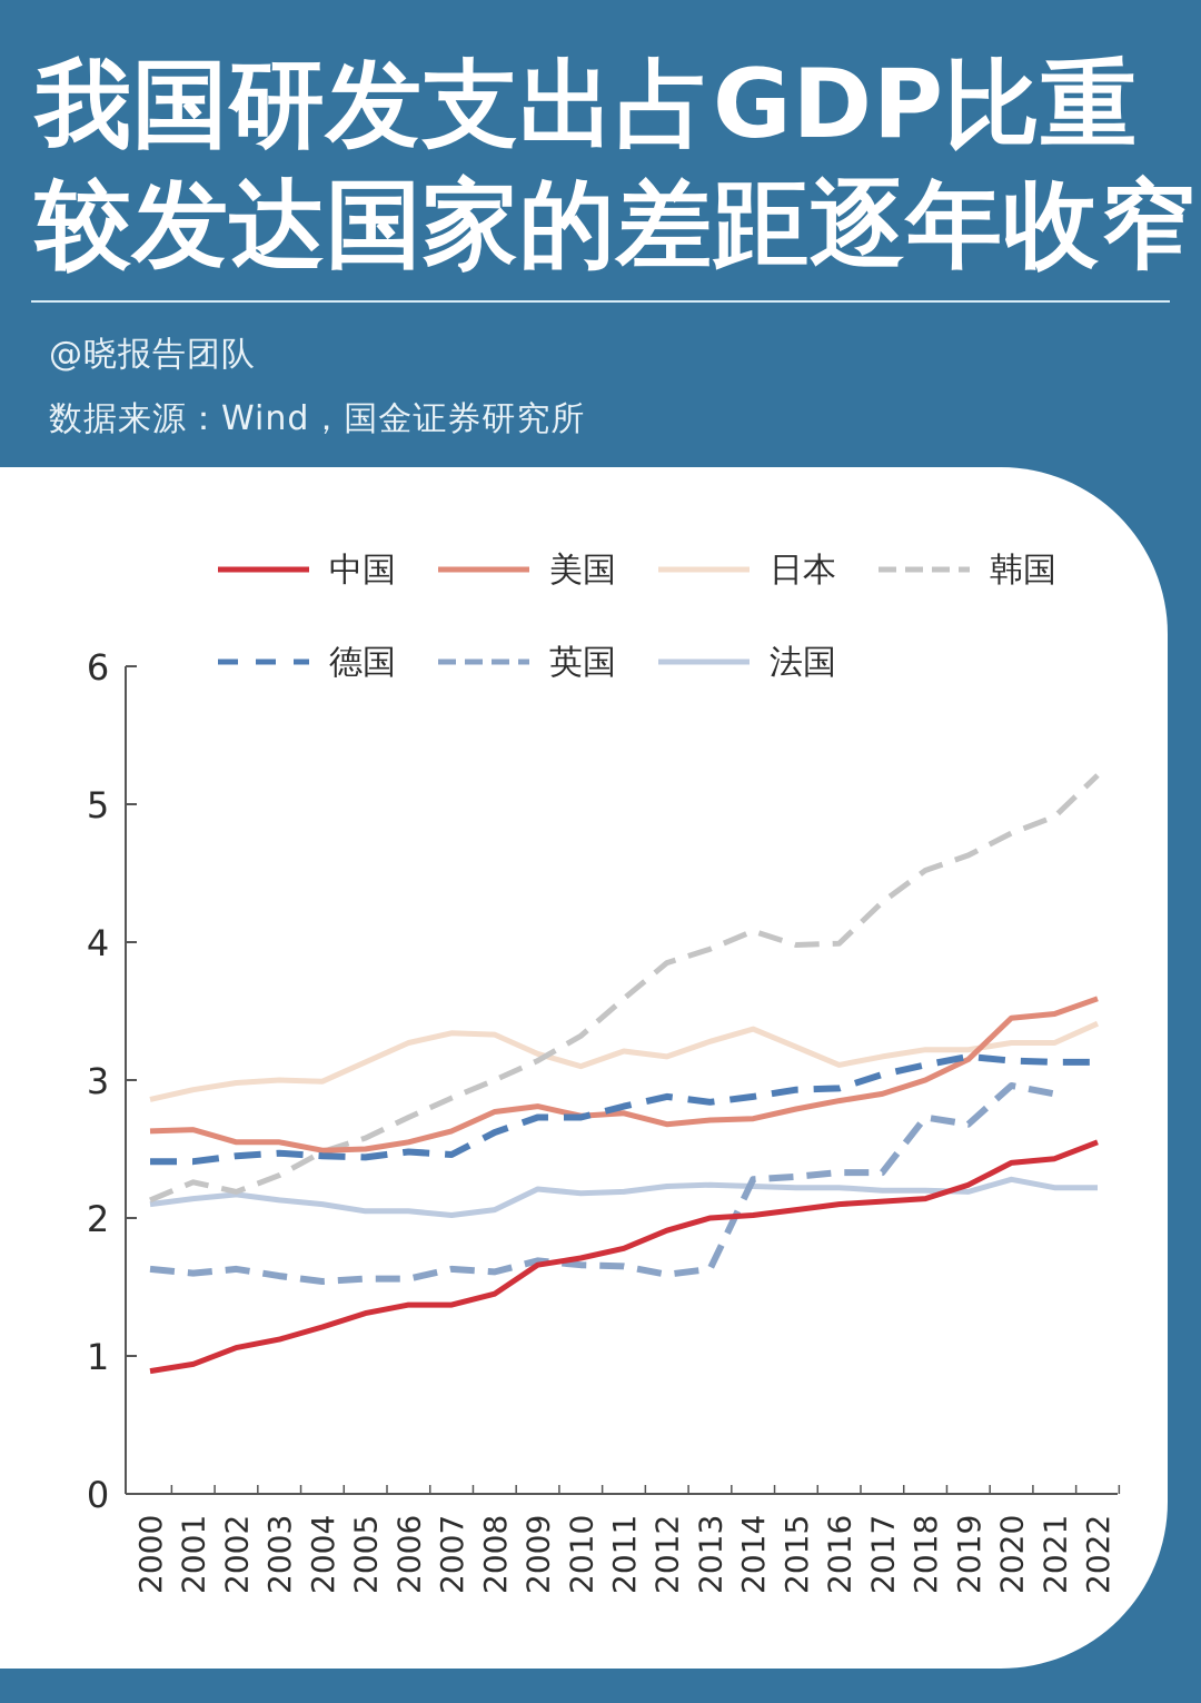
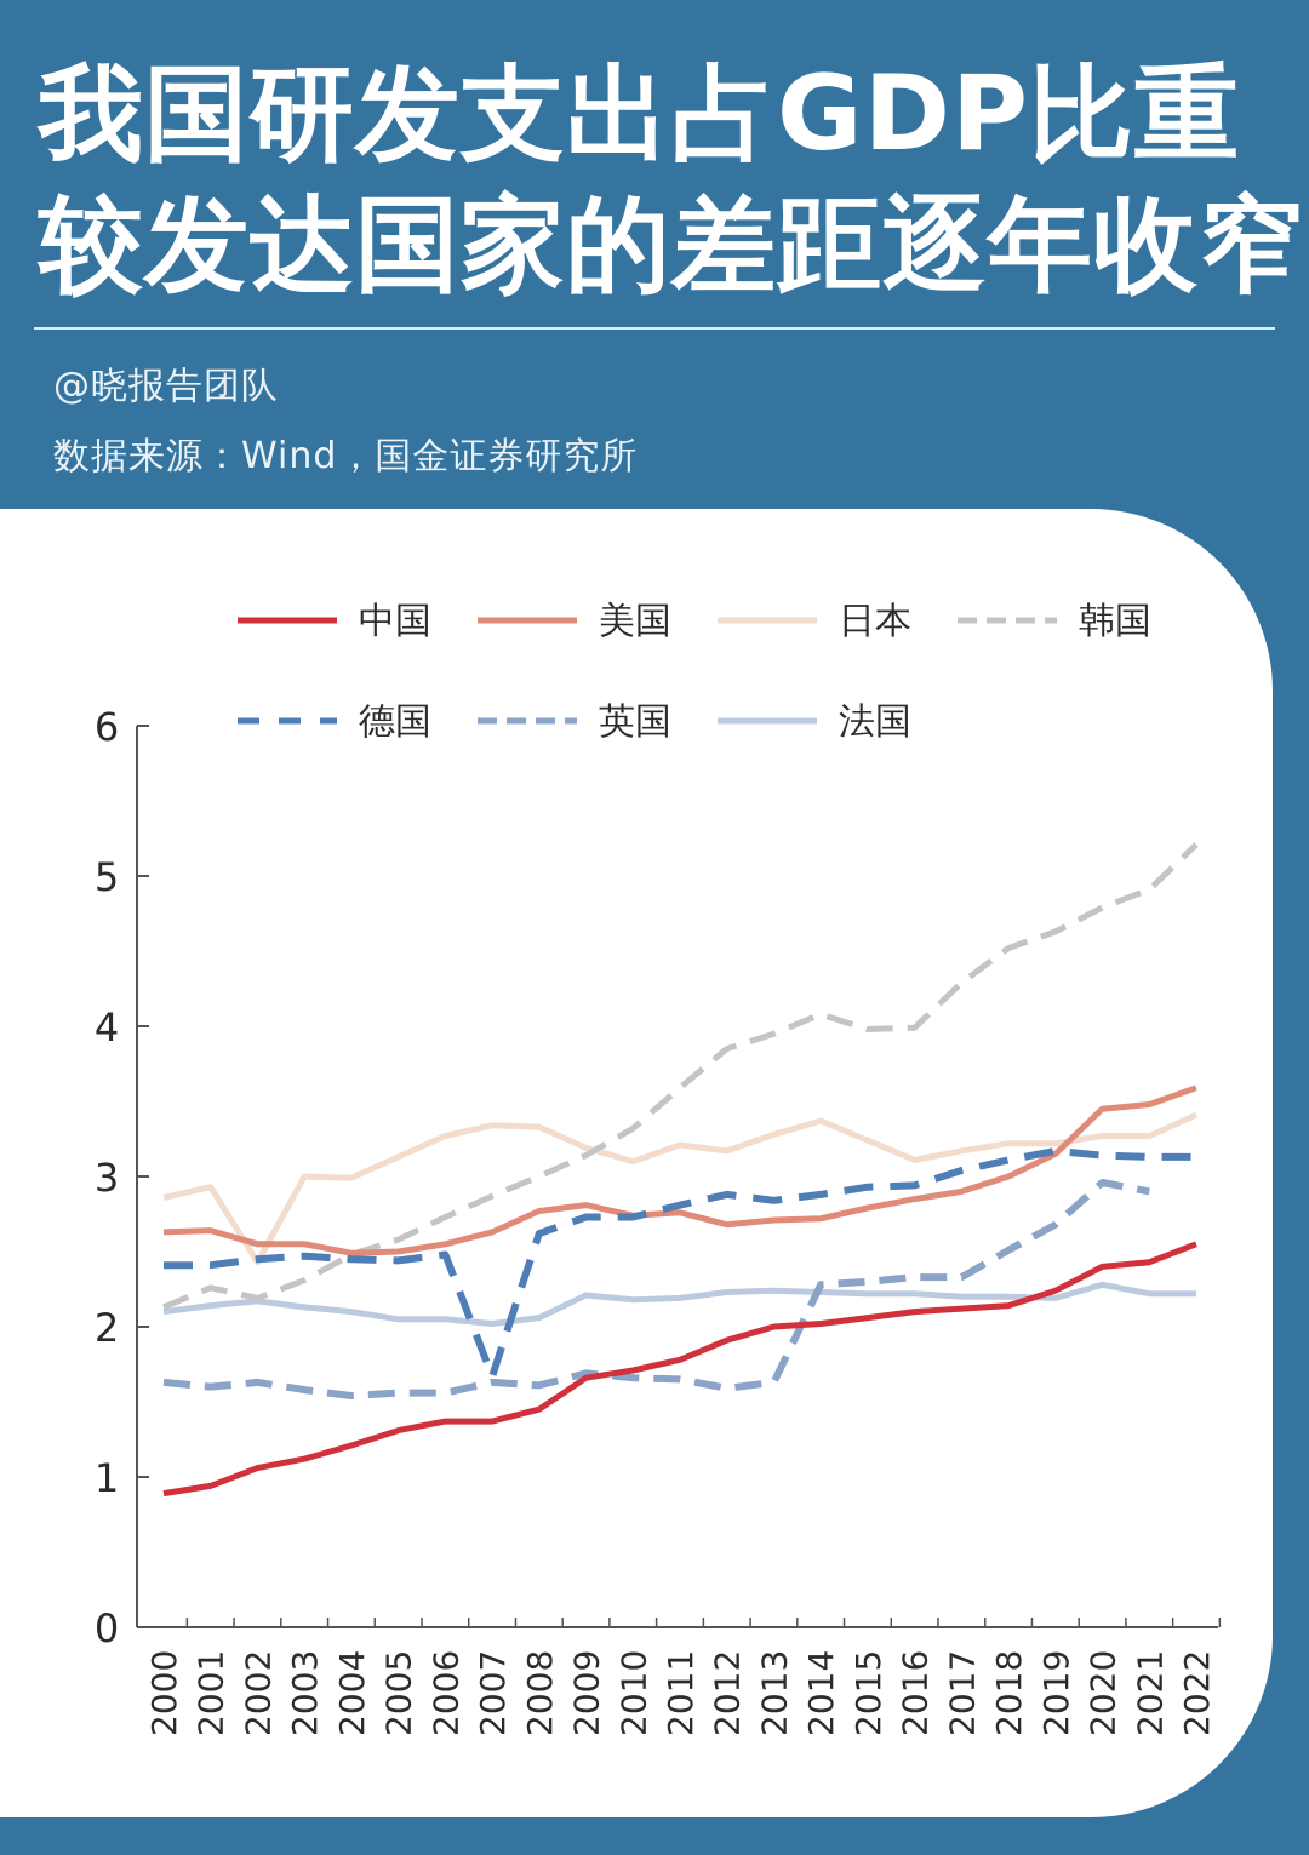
日本/2002: 2.98 -> 2.43
德国/2007: 2.46 -> 1.67
英国/2018: 2.73 -> 2.51
